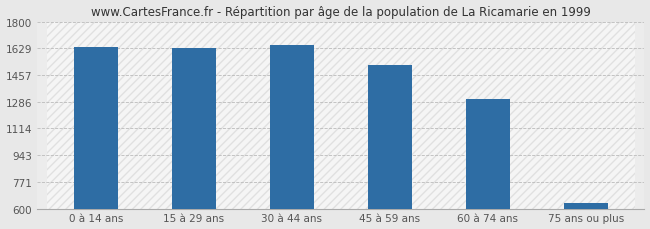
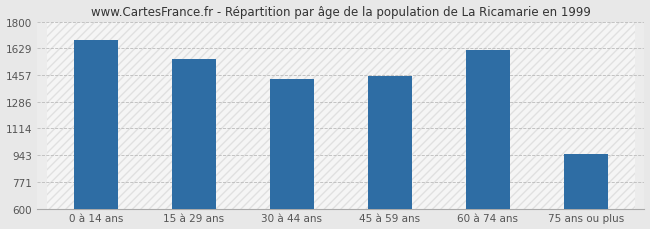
0 à 14 ans: 1640 -> 1680
15 à 29 ans: 1630 -> 1560
30 à 44 ans: 1650 -> 1430
45 à 59 ans: 1520 -> 1450
60 à 74 ans: 1310 -> 1620
75 ans ou plus: 640 -> 950
